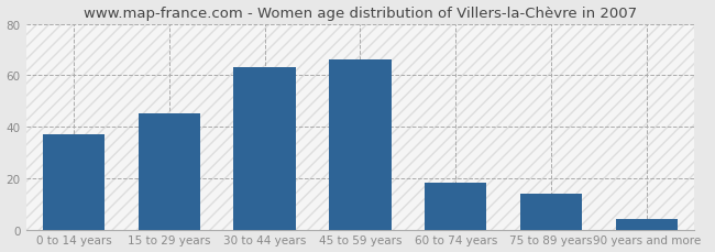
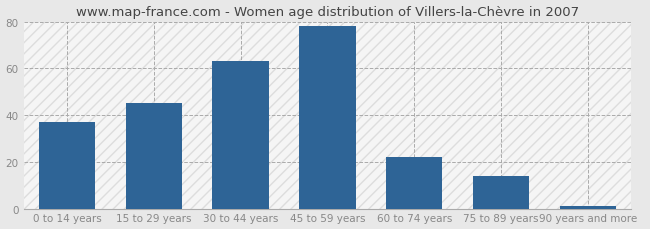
45 to 59 years: 66 -> 78
60 to 74 years: 18 -> 22
90 years and more: 4 -> 1
